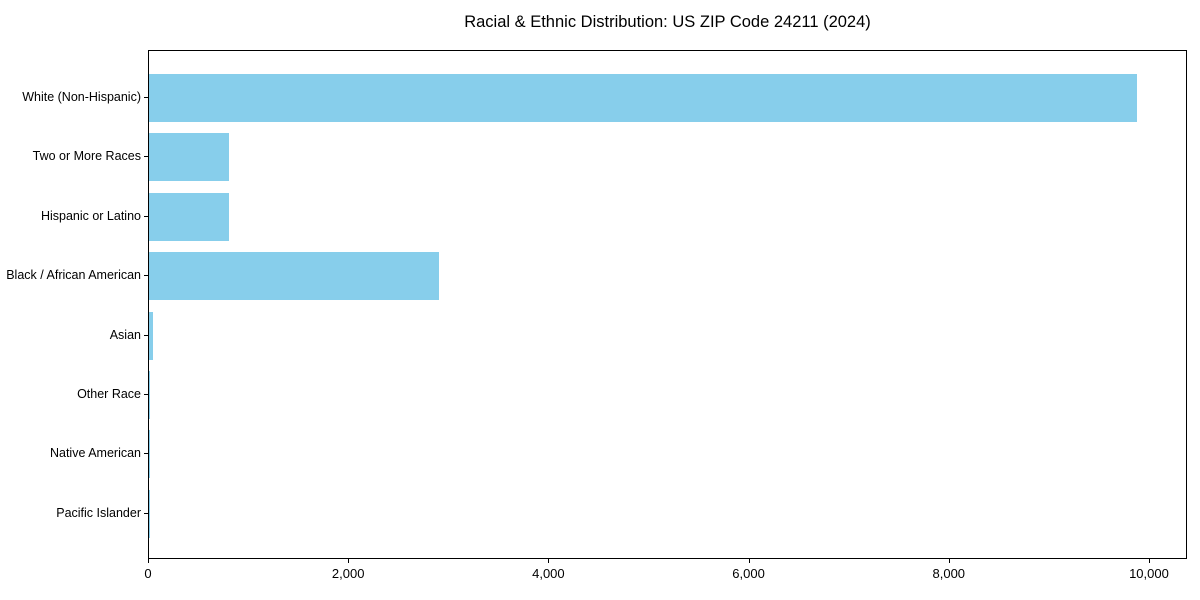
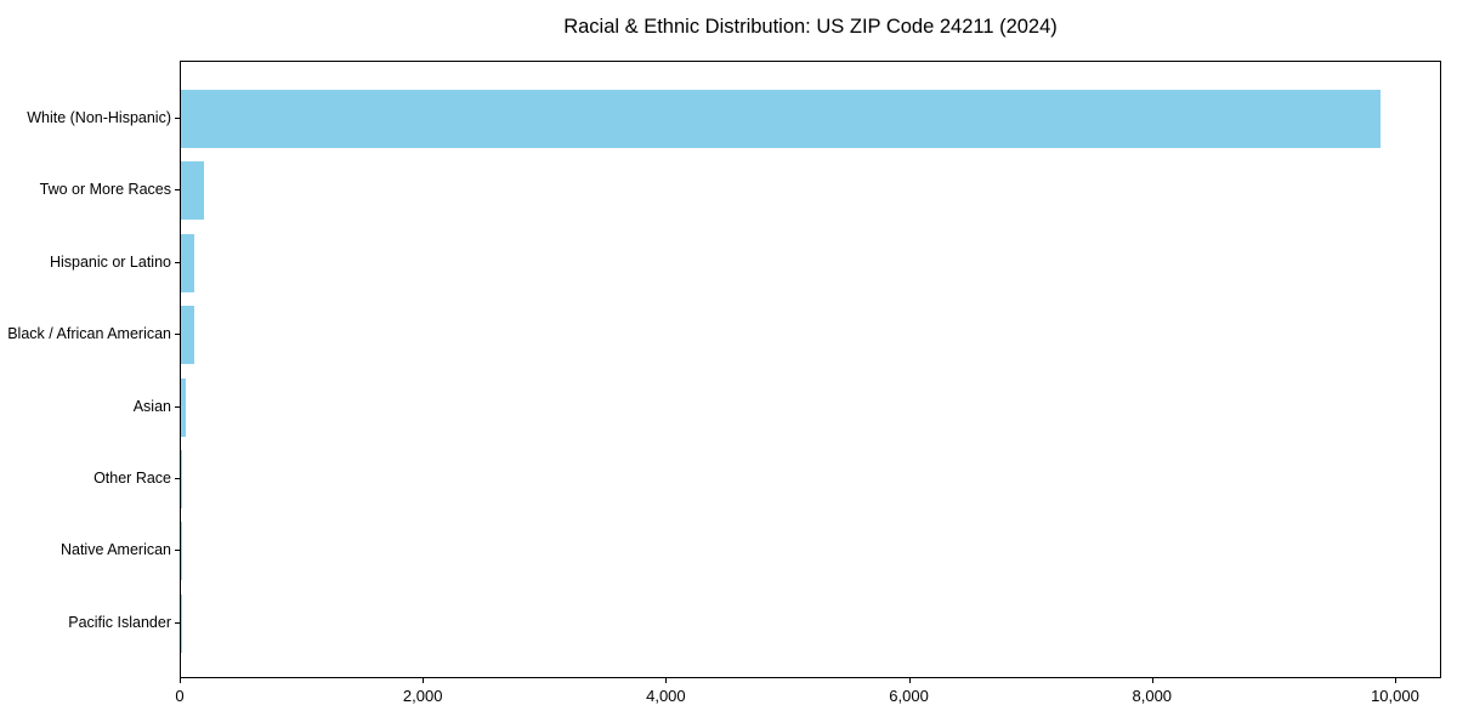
Two or More Races: 800 -> 200
Hispanic or Latino: 800 -> 100
Black / African American: 2900 -> 100
